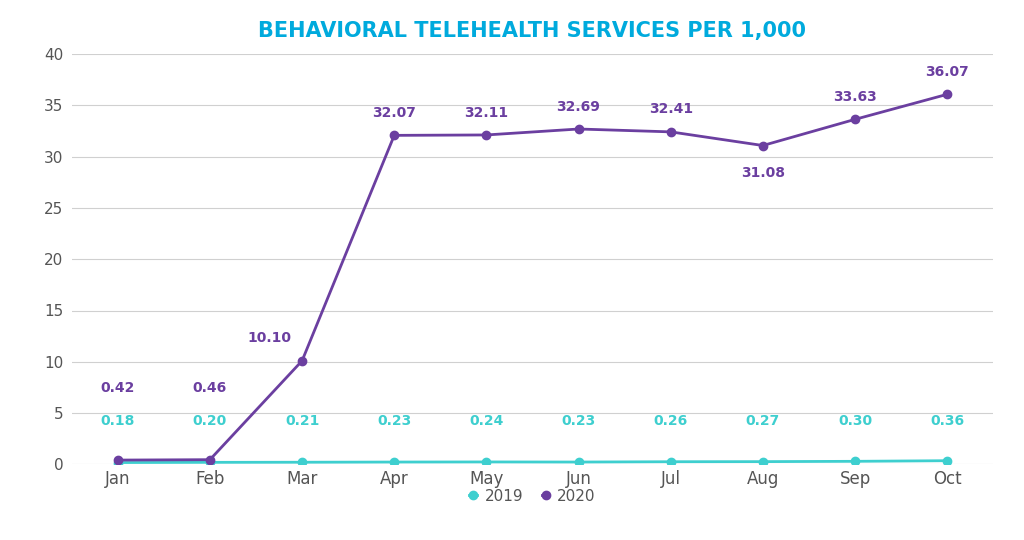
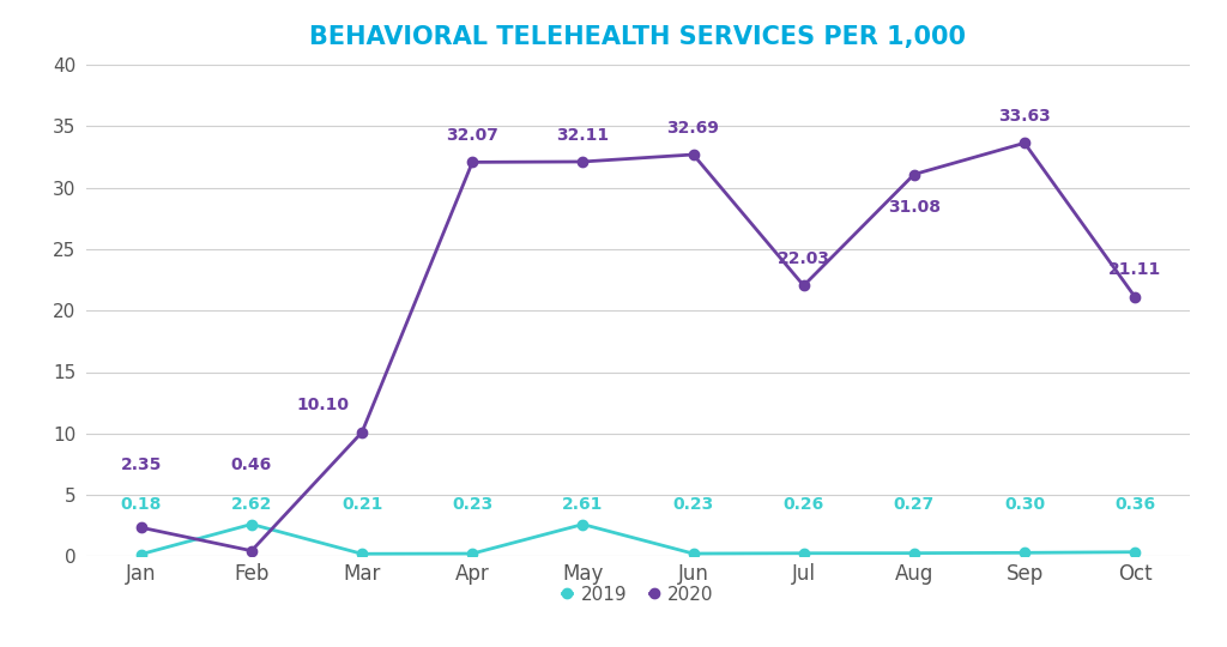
2020/Jan: 0.42 -> 2.35
2019/Feb: 0.20 -> 2.62
2019/May: 0.24 -> 2.61
2020/Jul: 32.41 -> 22.03
2020/Oct: 36.07 -> 21.11
